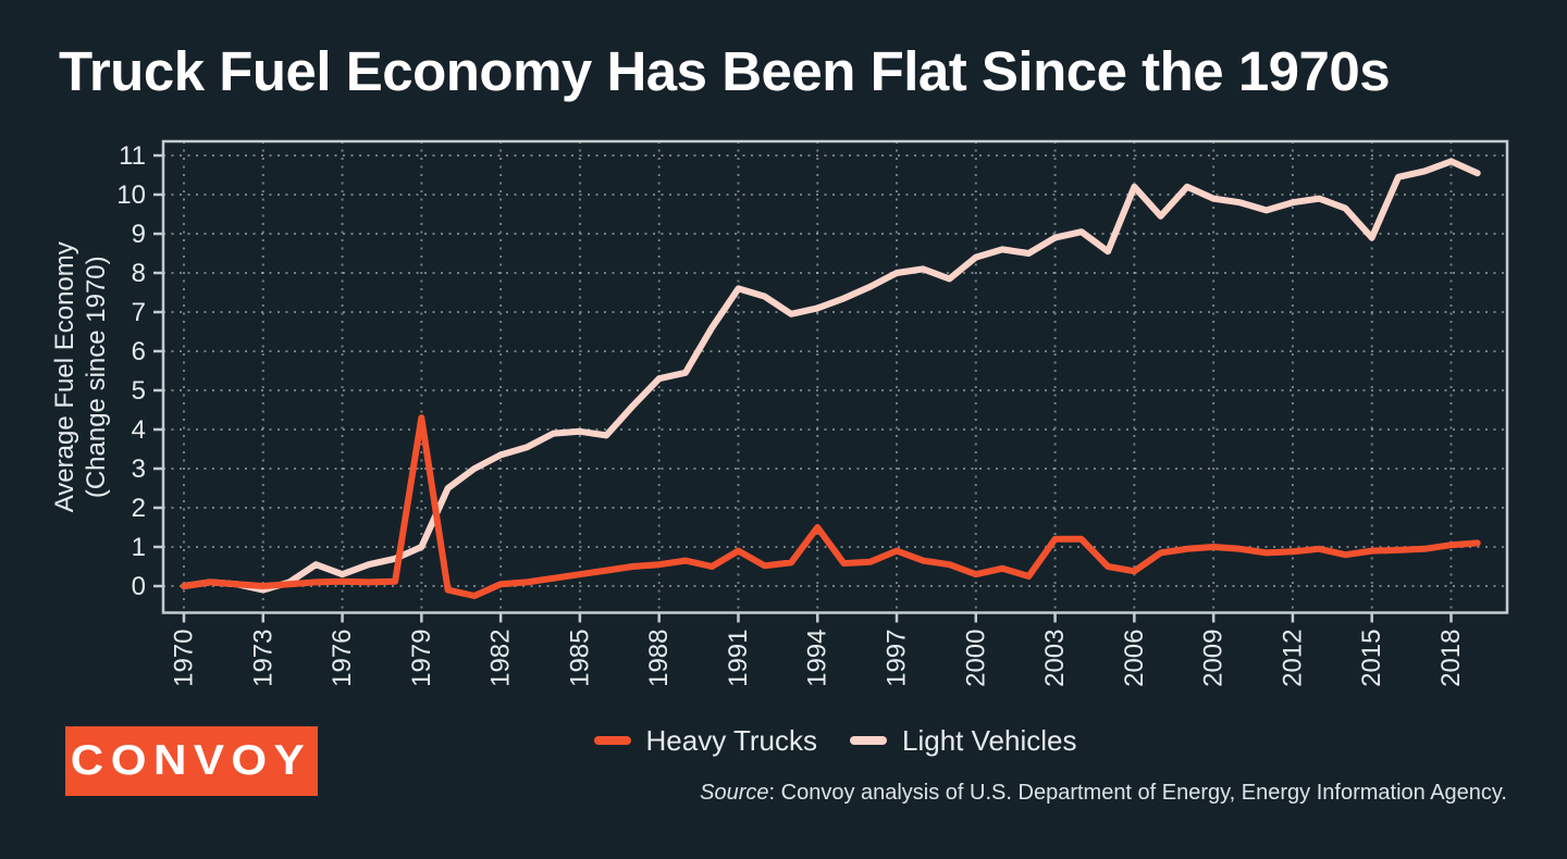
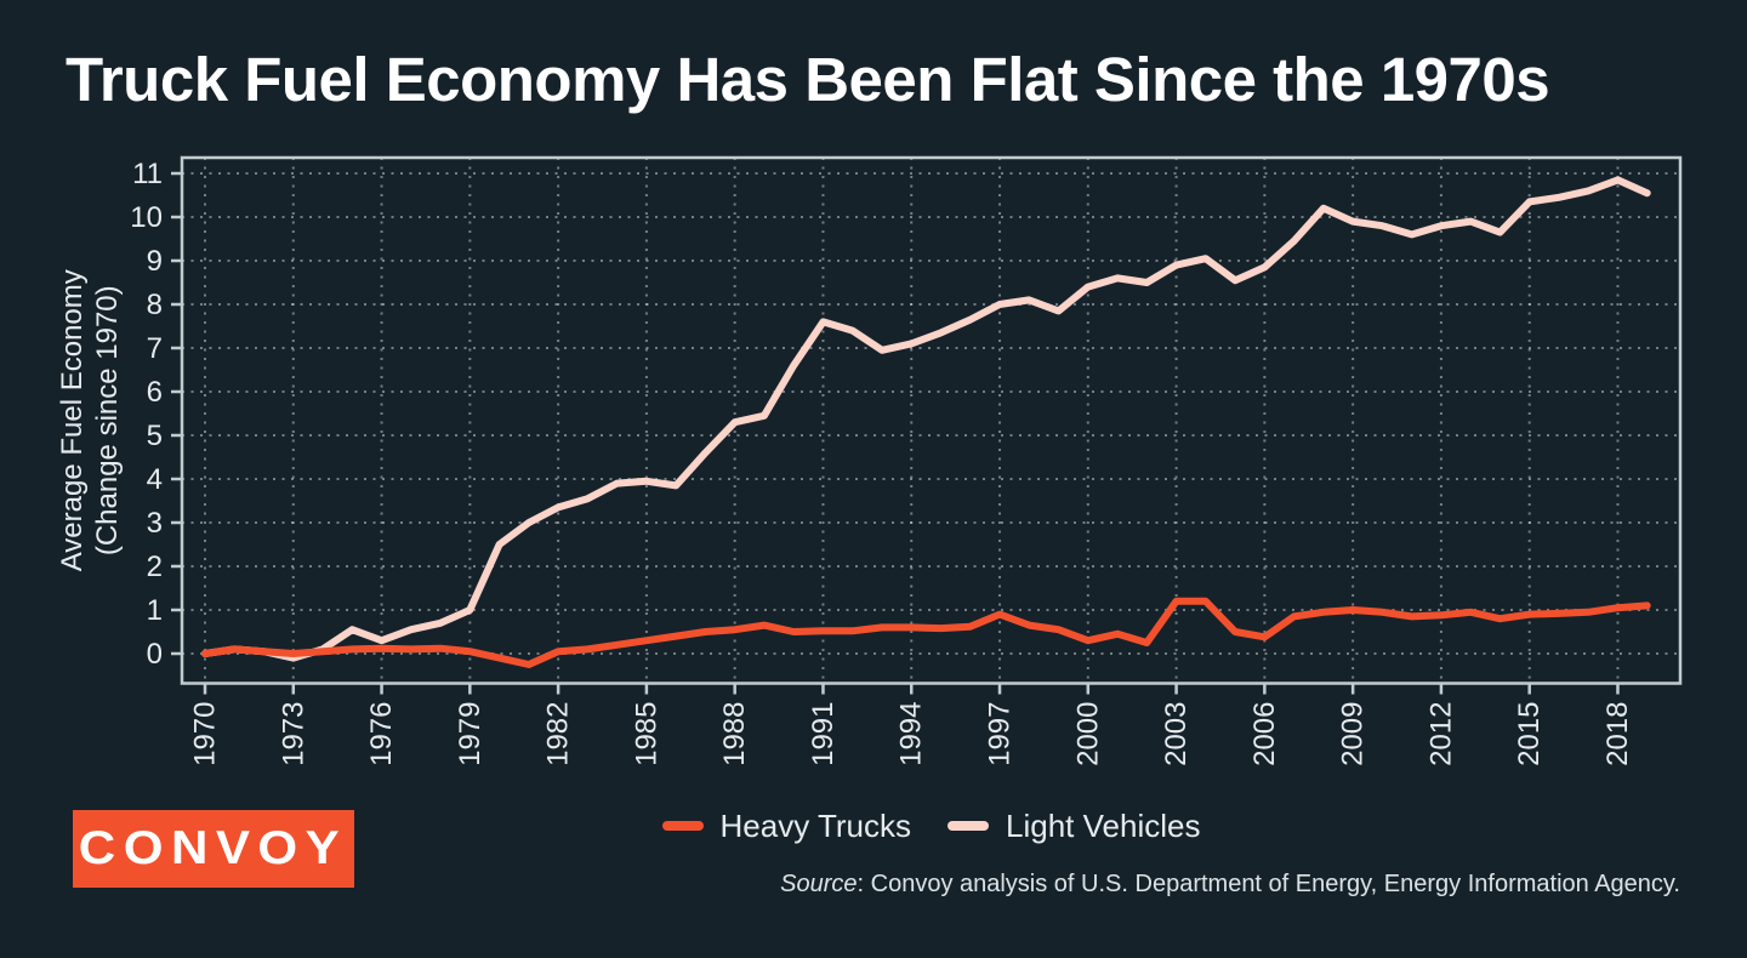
Heavy Trucks/1979: 4.3 -> 0.1
Heavy Trucks/1991: 0.9 -> 0.5
Heavy Trucks/1994: 1.5 -> 0.6
Light Vehicles/2006: 10.2 -> 8.8
Light Vehicles/2015: 8.9 -> 10.3
